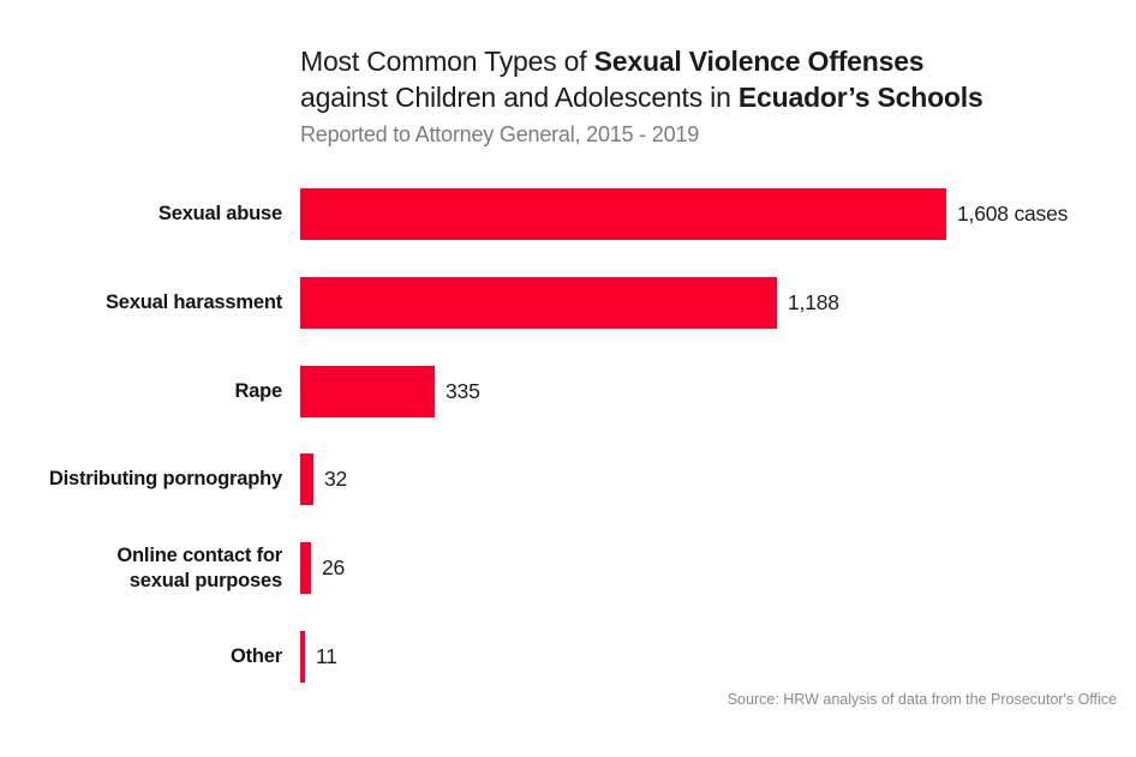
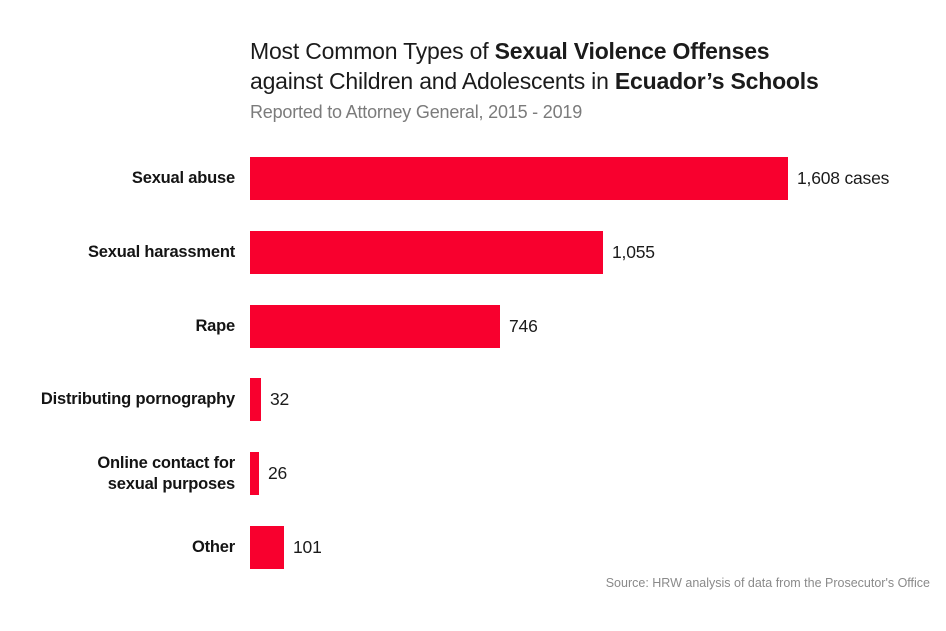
Sexual harassment: 1,188 -> 1,055
Rape: 335 -> 746
Other: 11 -> 101
